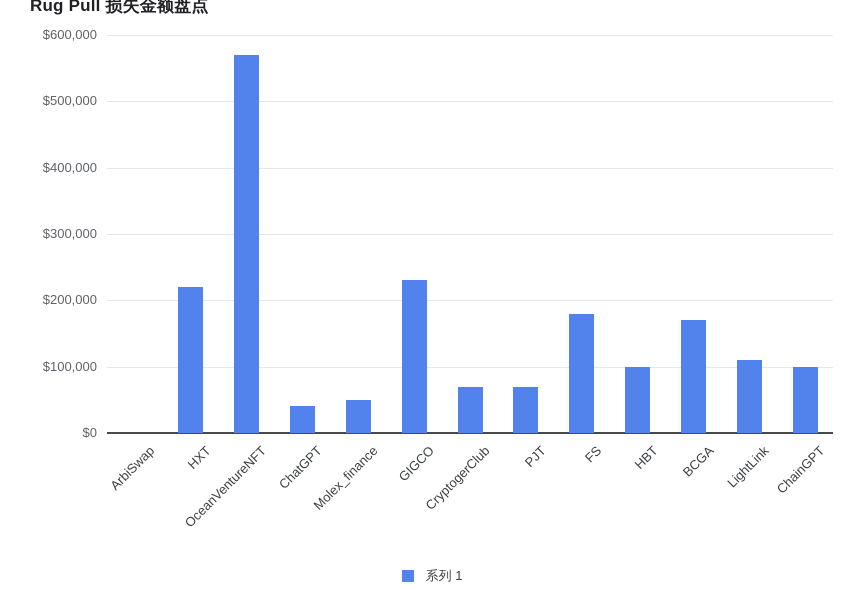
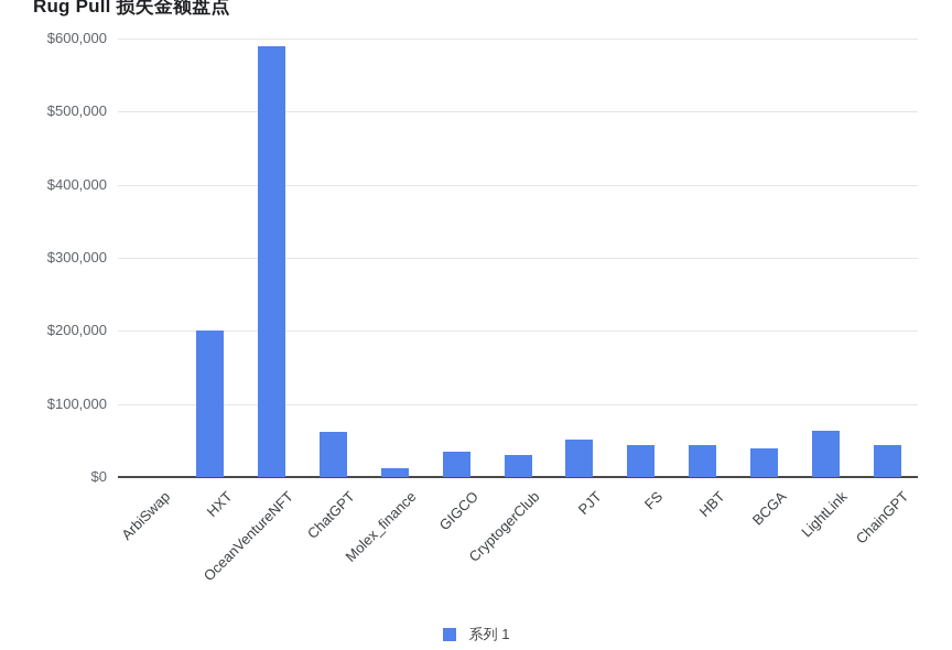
HXT: $220000 -> $200000
OceanVentureNFT: $570000 -> $590000
ChatGPT: $40000 -> $60000
Molex_finance: $50000 -> $10000
GIGCO: $230000 -> $40000
CryptogerClub: $70000 -> $30000
PJT: $70000 -> $50000
FS: $180000 -> $40000
HBT: $100000 -> $40000
BCGA: $170000 -> $40000
LightLink: $110000 -> $60000
ChainGPT: $100000 -> $40000
